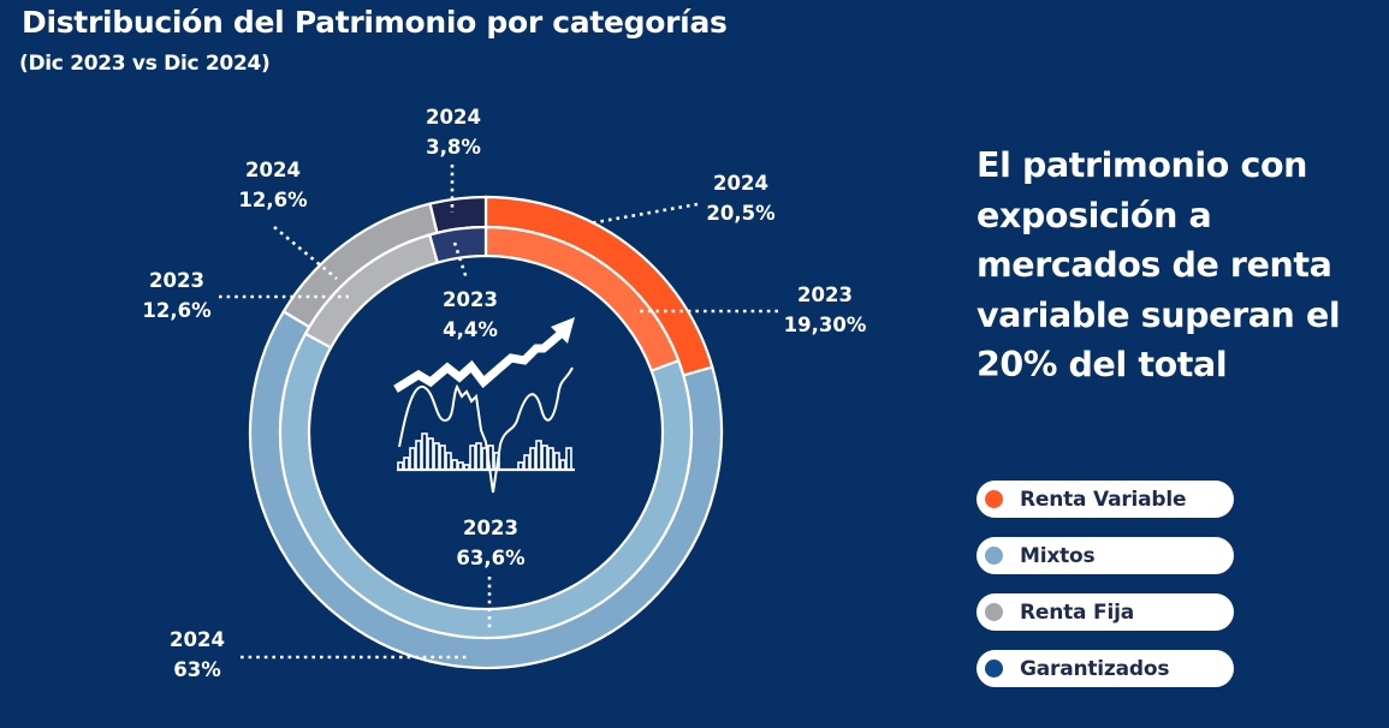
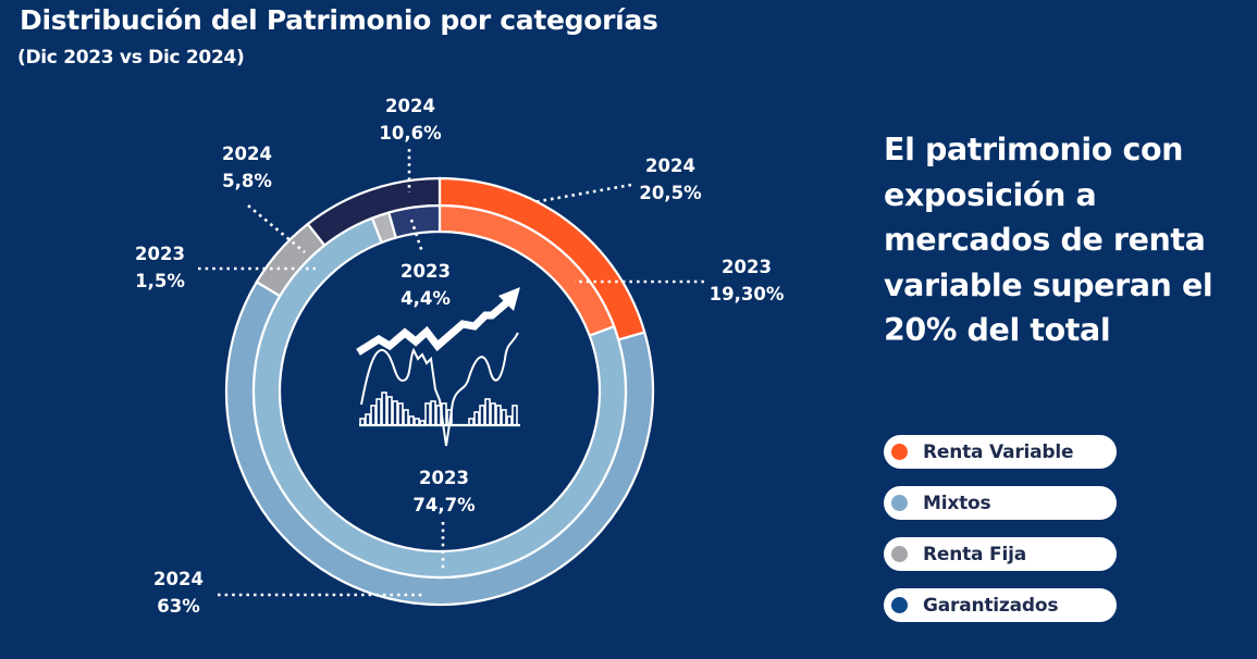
2023/Mixtos: 63,6% -> 74,7%
2024/Renta Fija: 12,6% -> 5,8%
2023/Renta Fija: 12,6% -> 1,5%
2024/Garantizados: 3,8% -> 10,6%
